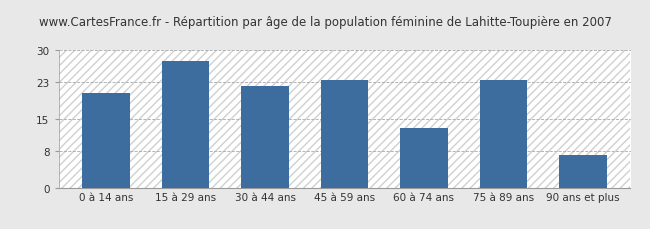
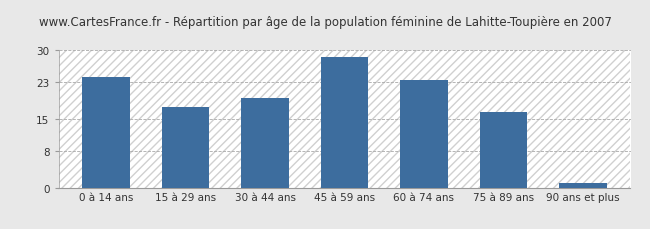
0 à 14 ans: 20.5 -> 24.0
15 à 29 ans: 27.5 -> 17.5
30 à 44 ans: 22.0 -> 19.5
45 à 59 ans: 23.5 -> 28.5
60 à 74 ans: 13.0 -> 23.5
75 à 89 ans: 23.5 -> 16.5
90 ans et plus: 7.0 -> 1.0
